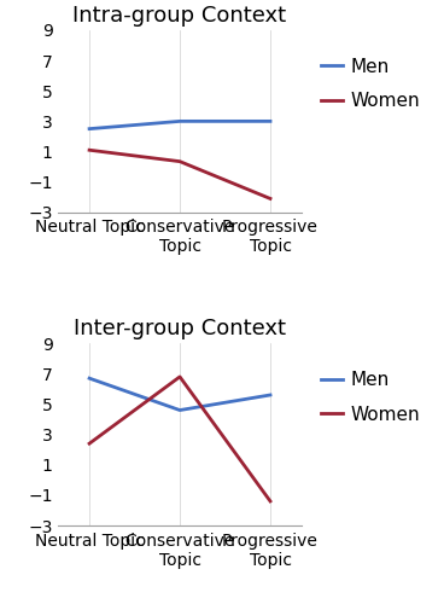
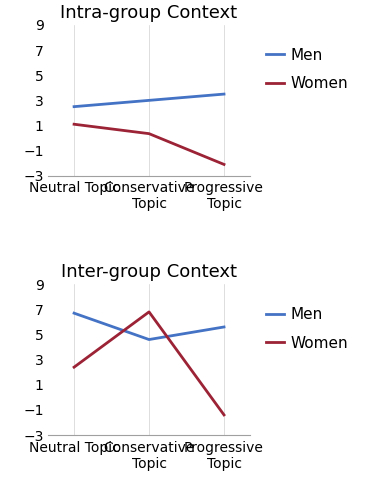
Intra-group Context/Men/Progressive Topic: 3.0 -> 3.5
